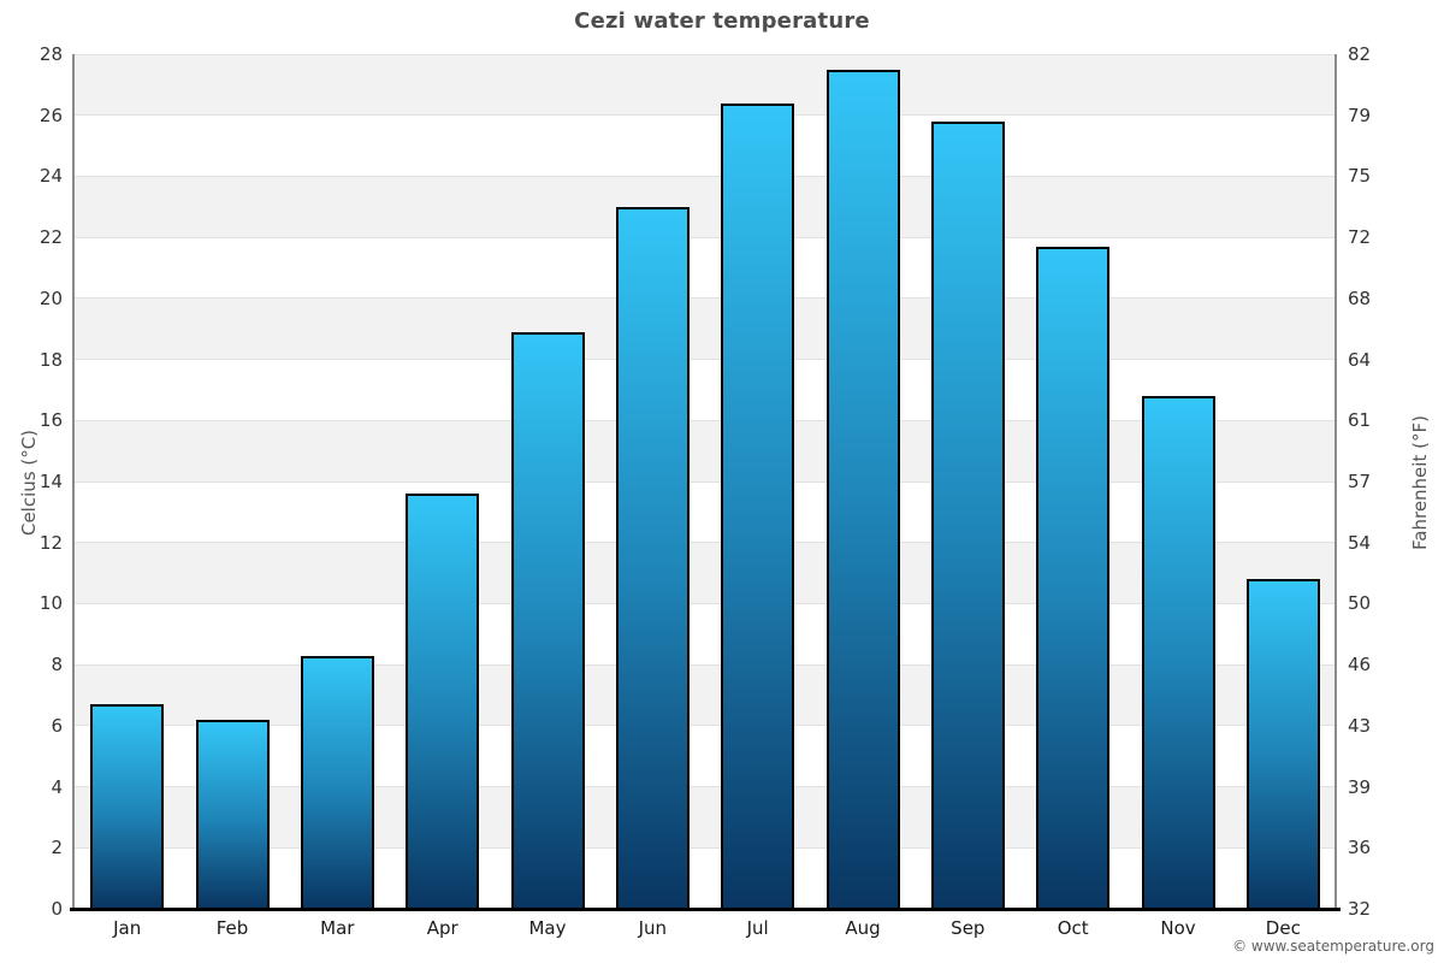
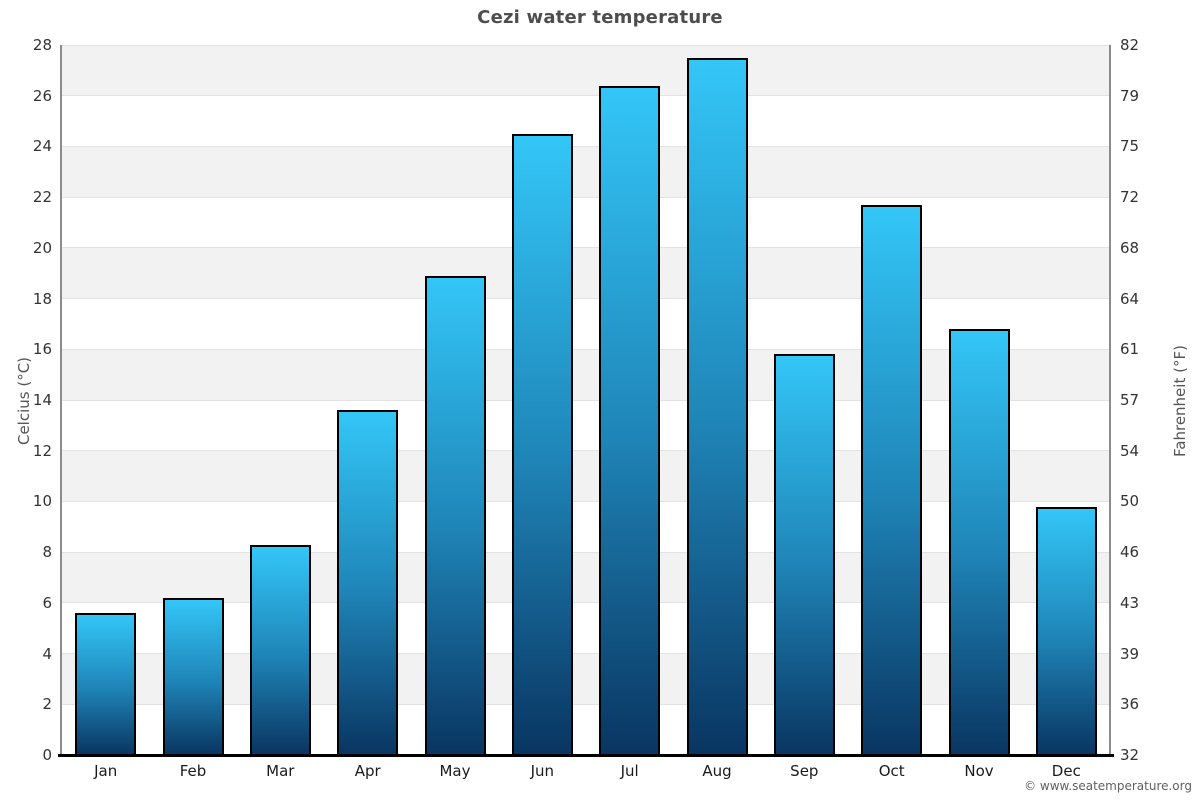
Jan: 6.7 -> 5.6
Jun: 23.0 -> 24.5
Sep: 25.8 -> 15.8
Dec: 10.8 -> 9.8
